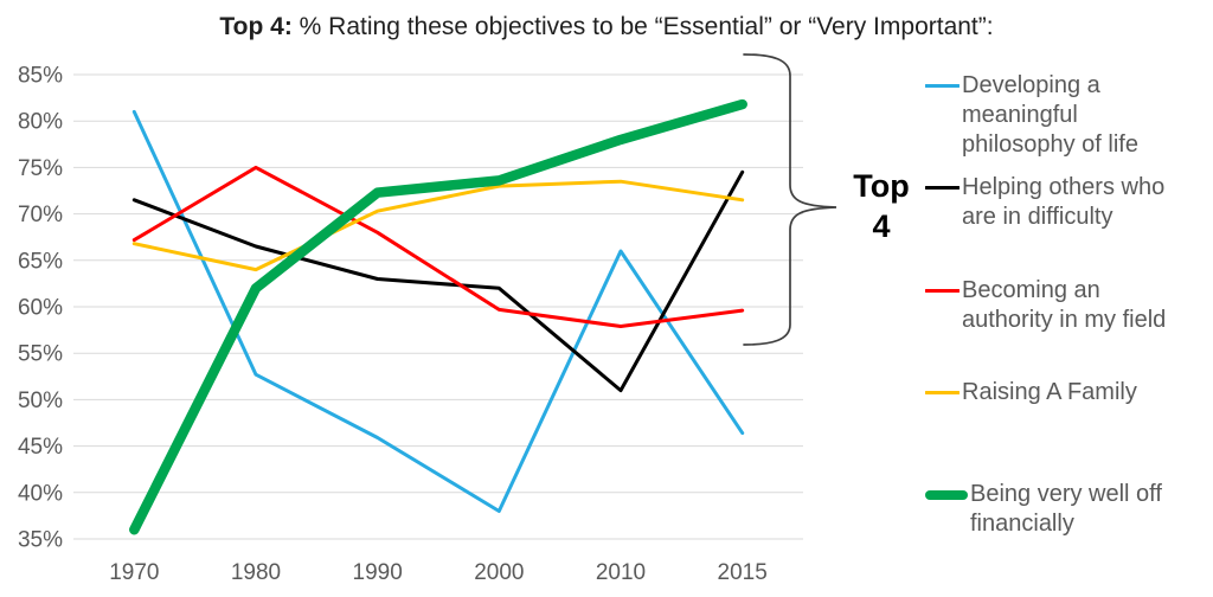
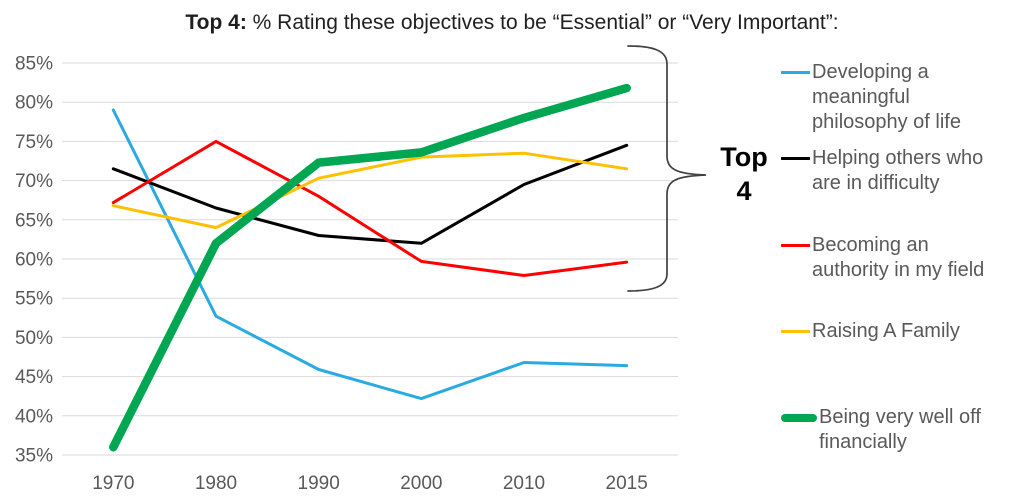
Developing a meaningful philosophy of life/1970: 81% -> 79%
Developing a meaningful philosophy of life/2000: 38% -> 42%
Developing a meaningful philosophy of life/2010: 66% -> 47%
Helping others who are in difficulty/2010: 51% -> 70%
